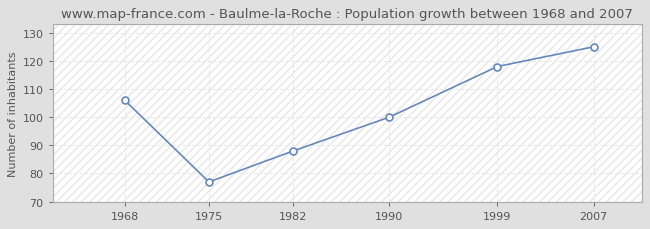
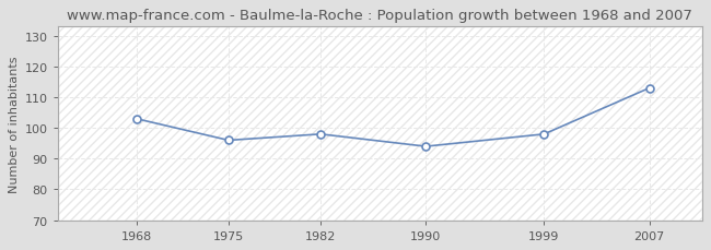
1968: 106 -> 103
1975: 77 -> 96
1982: 88 -> 98
1990: 100 -> 94
1999: 118 -> 98
2007: 125 -> 113
